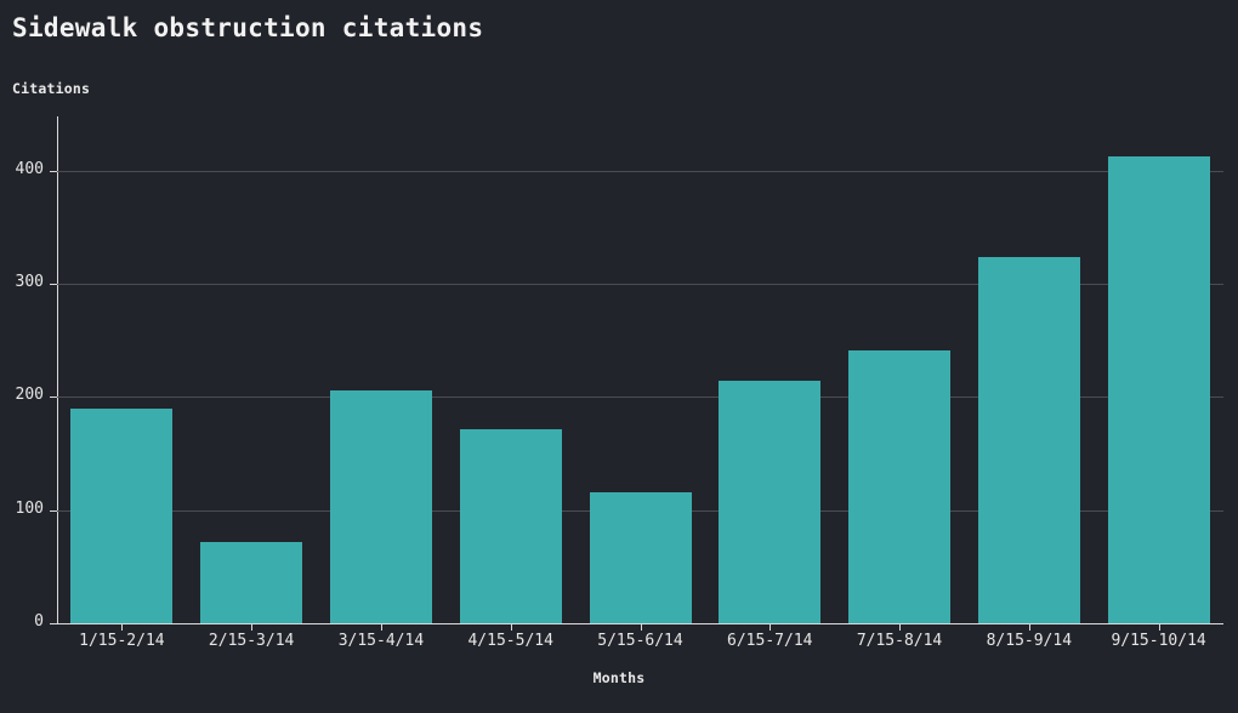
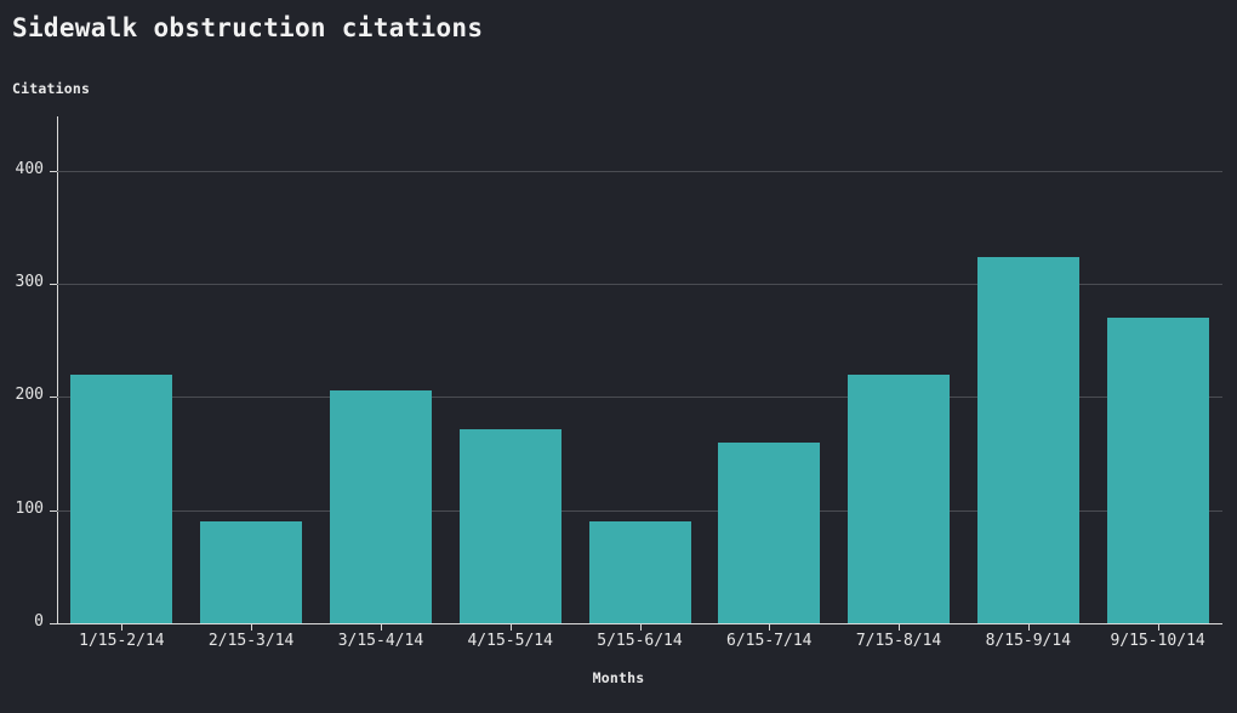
1/15-2/14: 190 -> 220
2/15-3/14: 70 -> 90
5/15-6/14: 120 -> 90
6/15-7/14: 210 -> 160
7/15-8/14: 240 -> 220
9/15-10/14: 410 -> 270
